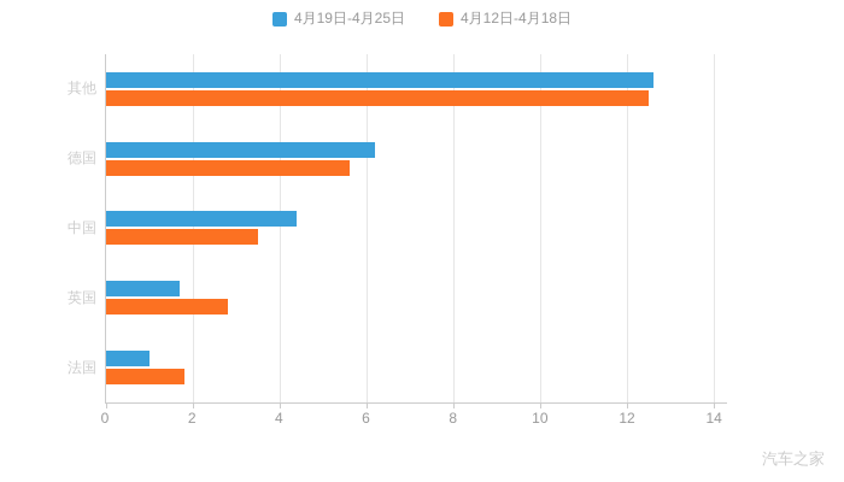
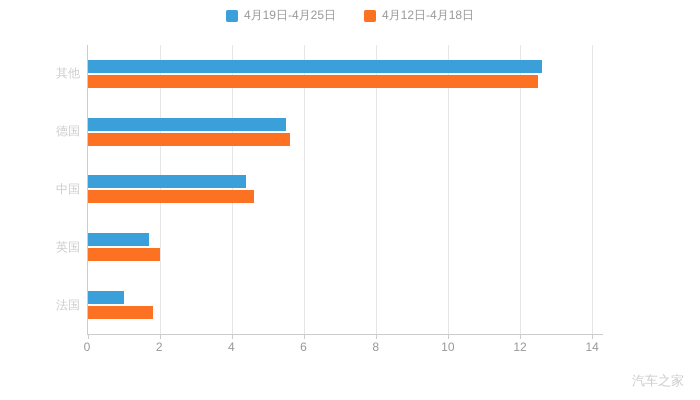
4月19日-4月25日/德国: 6.2 -> 5.5
4月12日-4月18日/中国: 3.5 -> 4.6
4月12日-4月18日/英国: 2.8 -> 2.0
